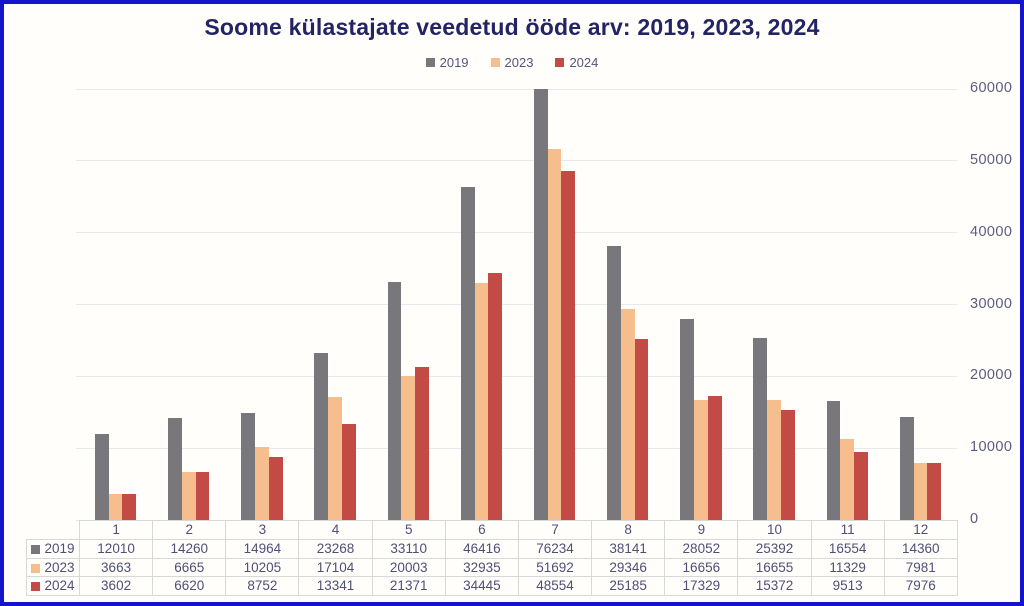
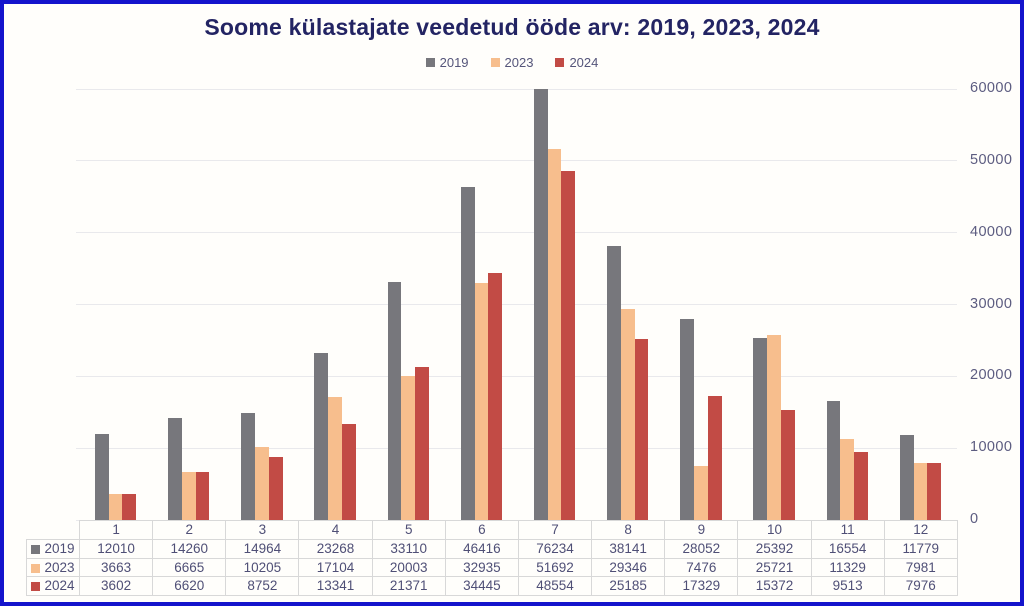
2023/9: 16656 -> 7476
2023/10: 16655 -> 25721
2019/12: 14360 -> 11779
